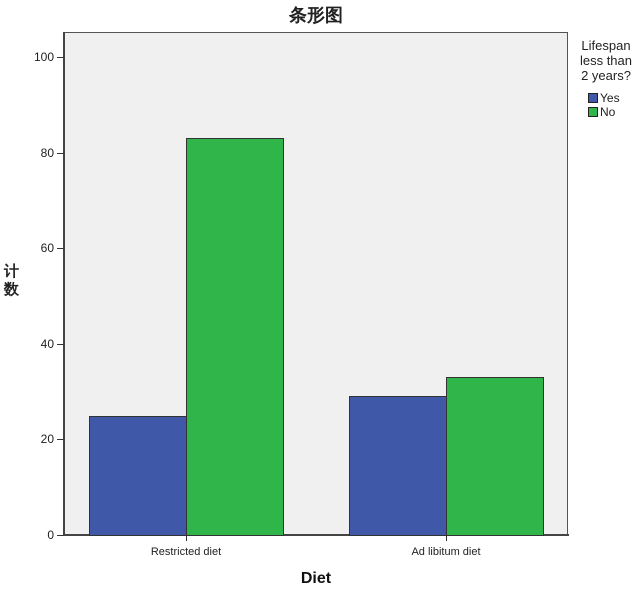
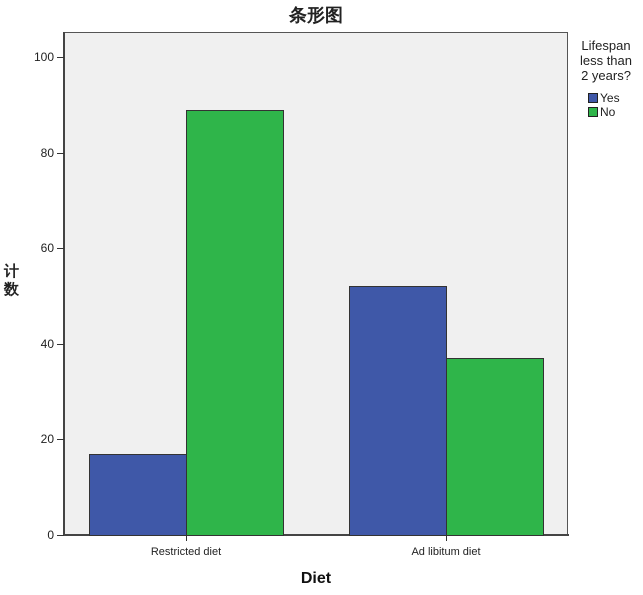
Yes/Restricted diet: 25 -> 17
No/Restricted diet: 83 -> 89
Yes/Ad libitum diet: 29 -> 52
No/Ad libitum diet: 33 -> 37
